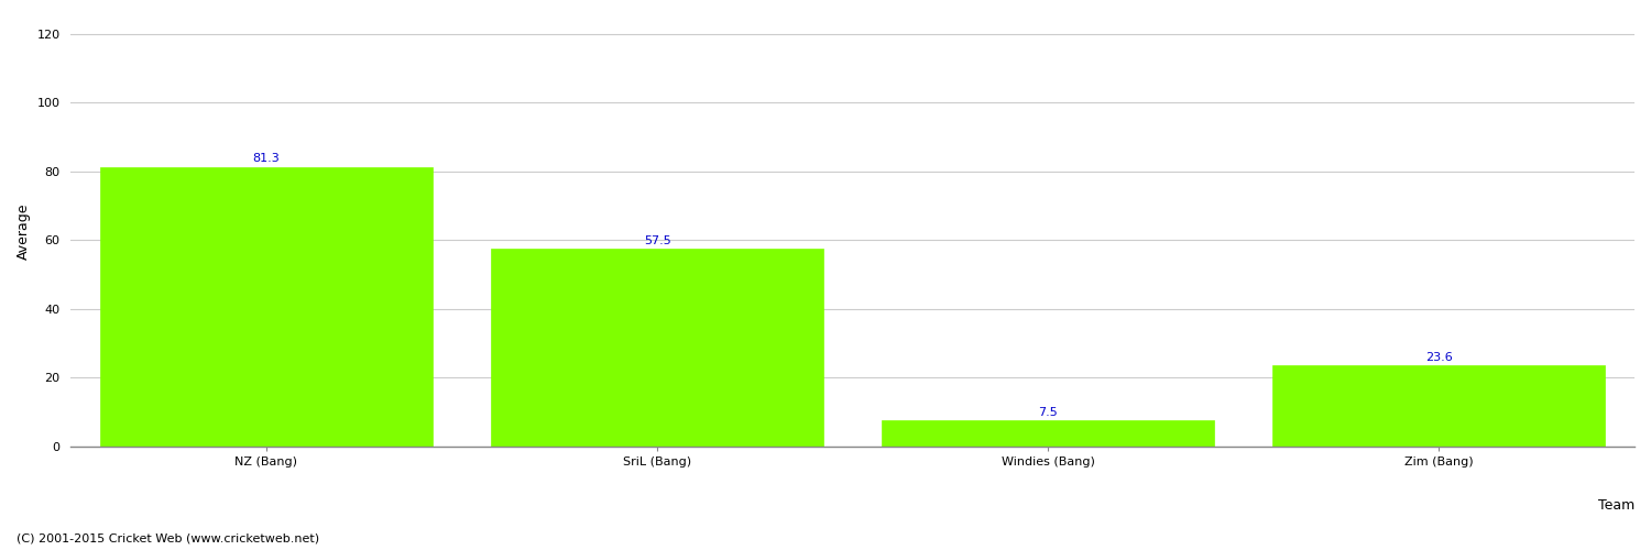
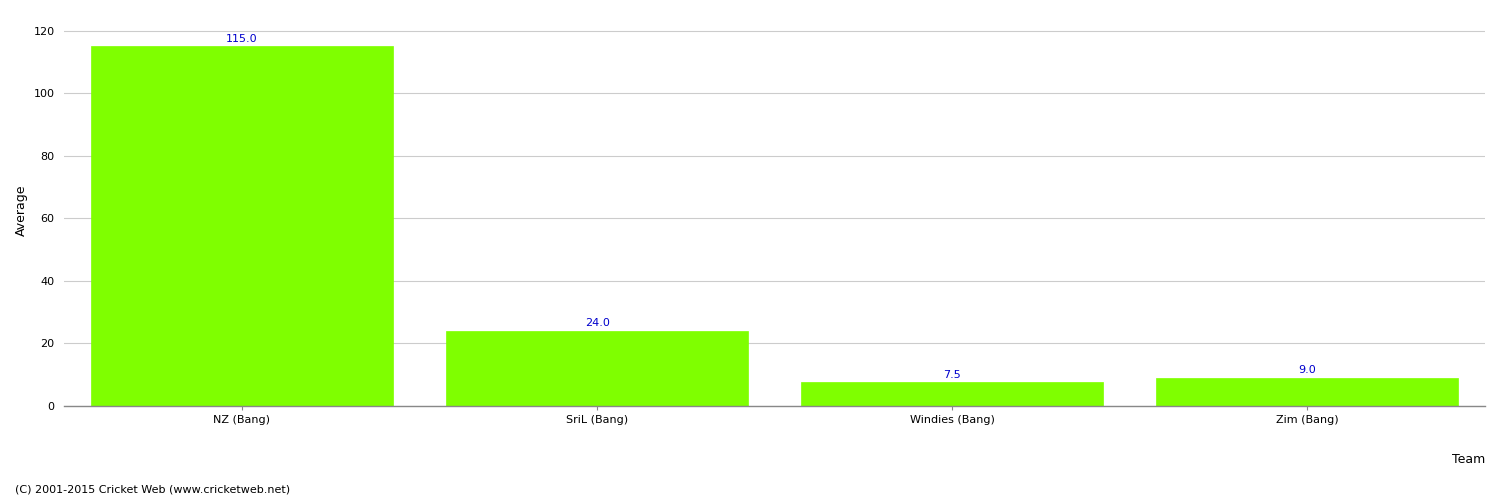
NZ (Bang): 81.3 -> 115.0
SriL (Bang): 57.5 -> 24.0
Zim (Bang): 23.6 -> 9.0
